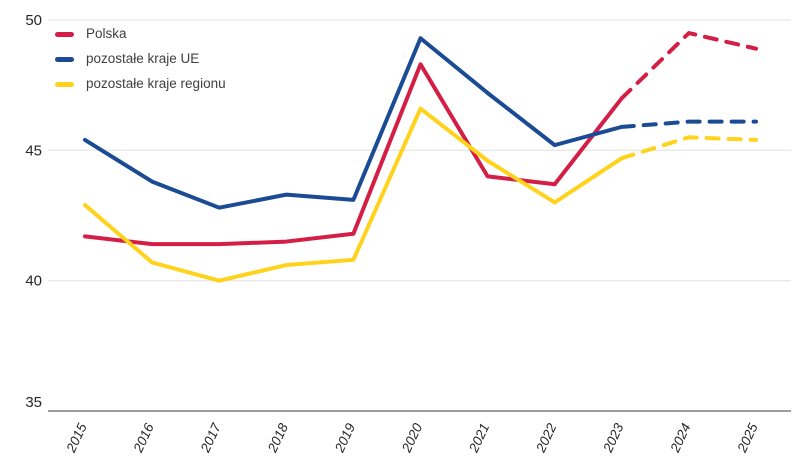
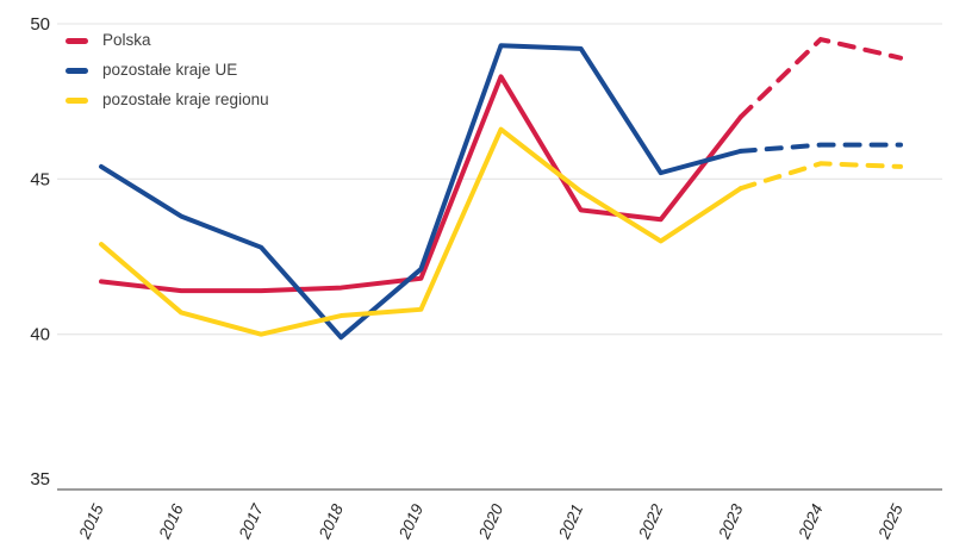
pozostałe kraje UE/2018: 43.3 -> 39.9
pozostałe kraje UE/2019: 43.1 -> 42.1
pozostałe kraje UE/2021: 47.2 -> 49.2
